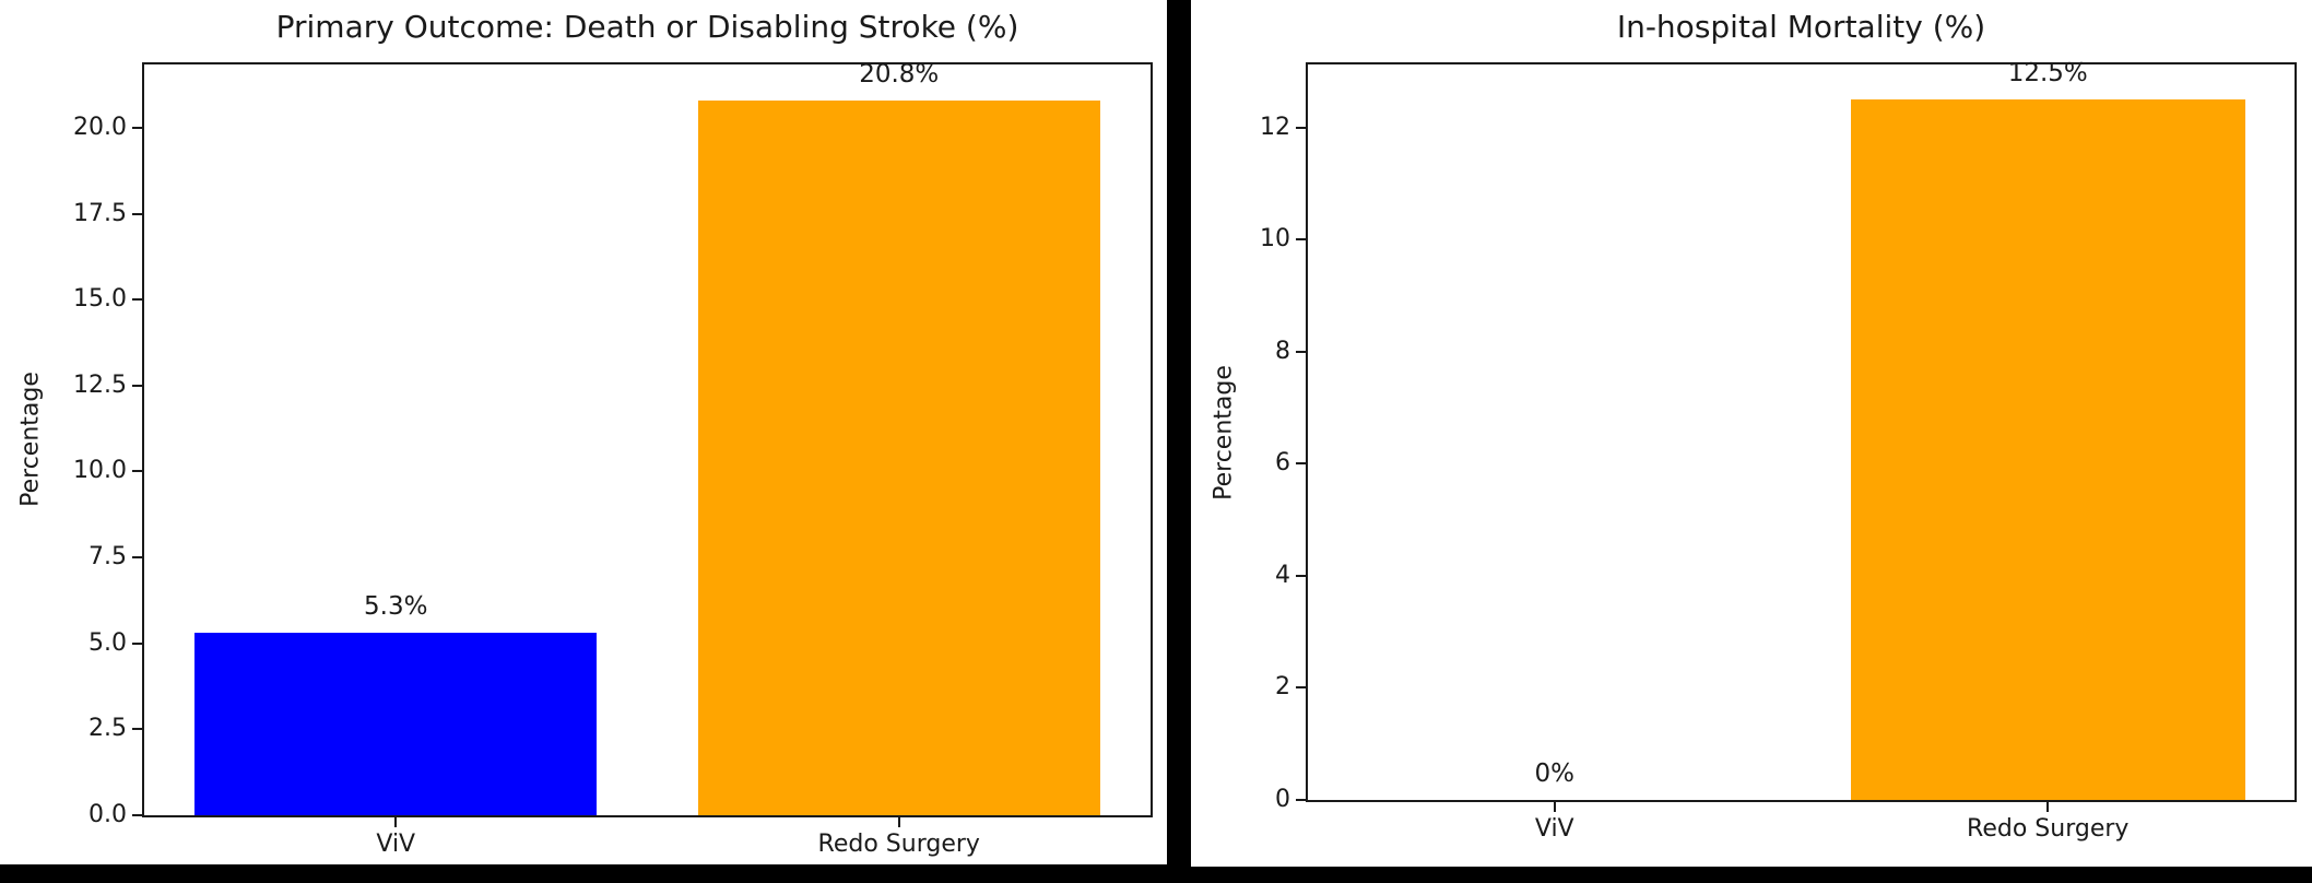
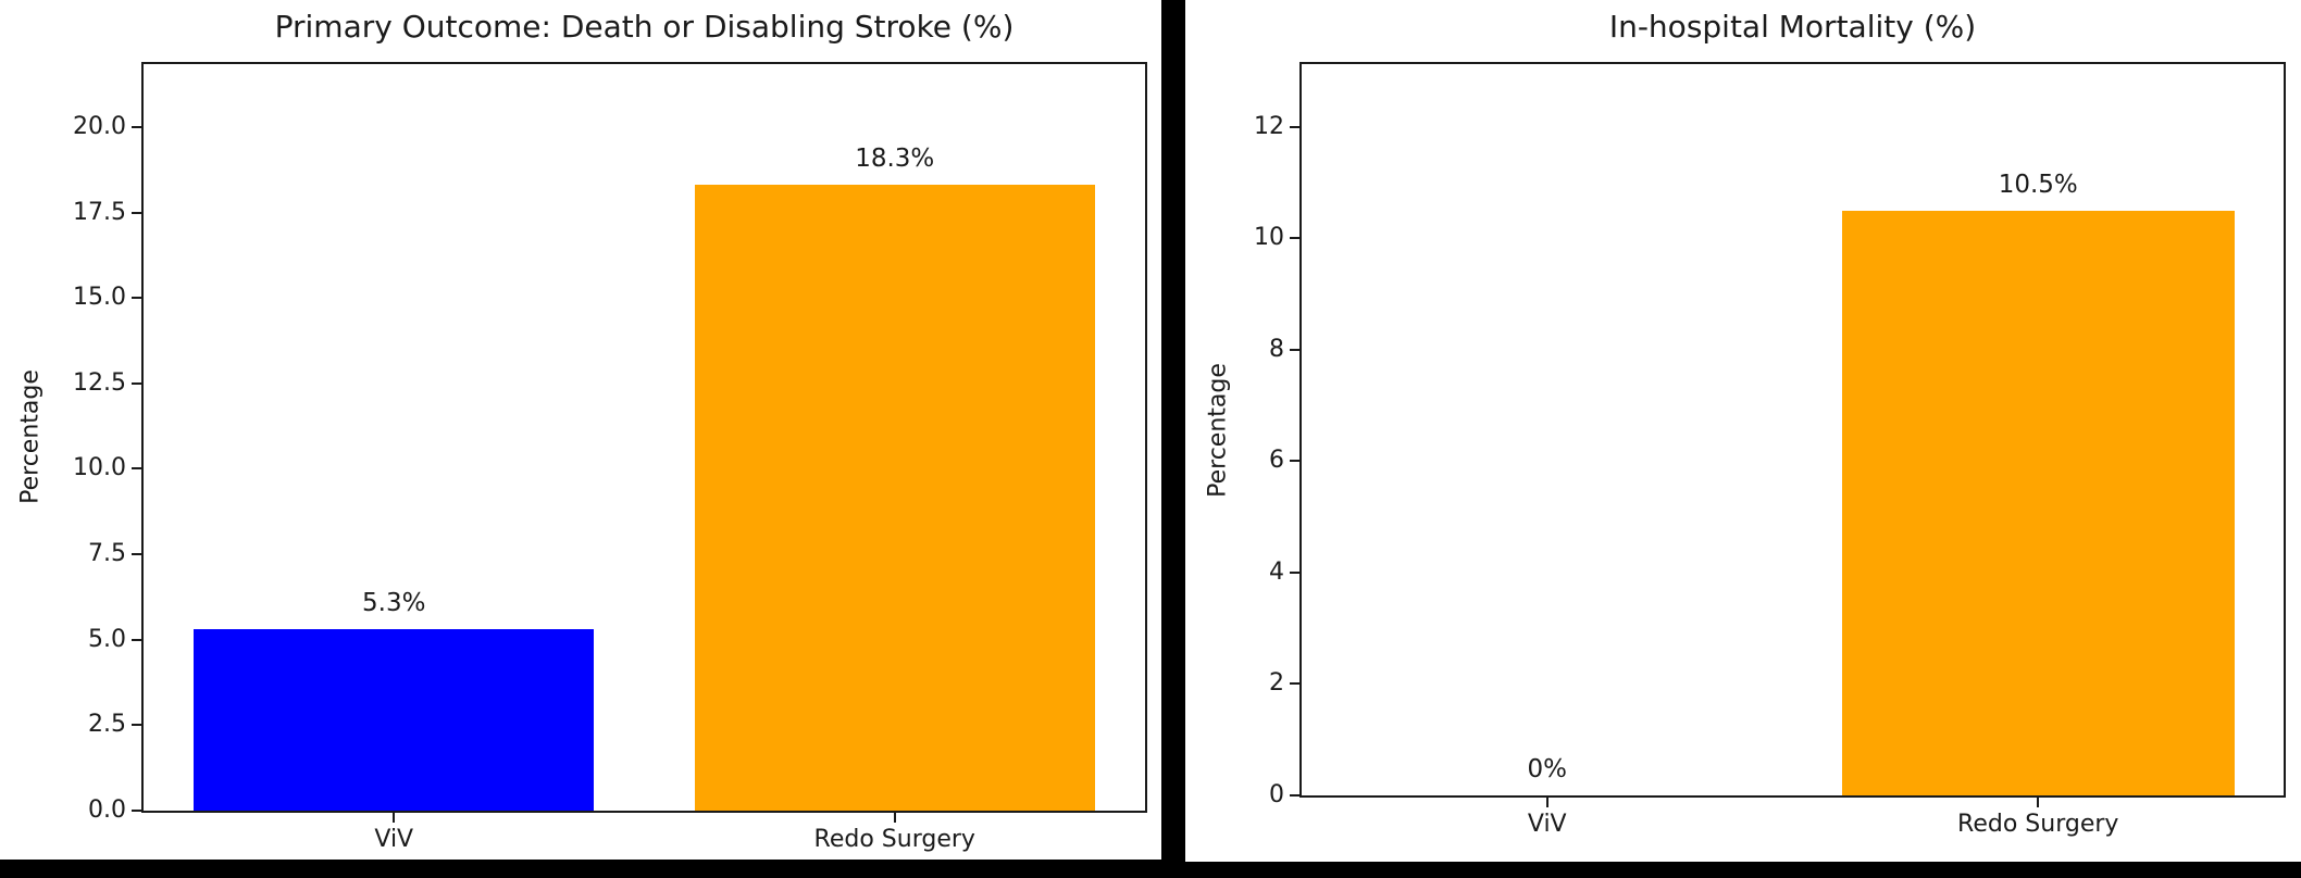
Primary Outcome: Death or Disabling Stroke (%)/Redo Surgery: 20.8% -> 18.3%
In-hospital Mortality (%)/Redo Surgery: 12.5% -> 10.5%
